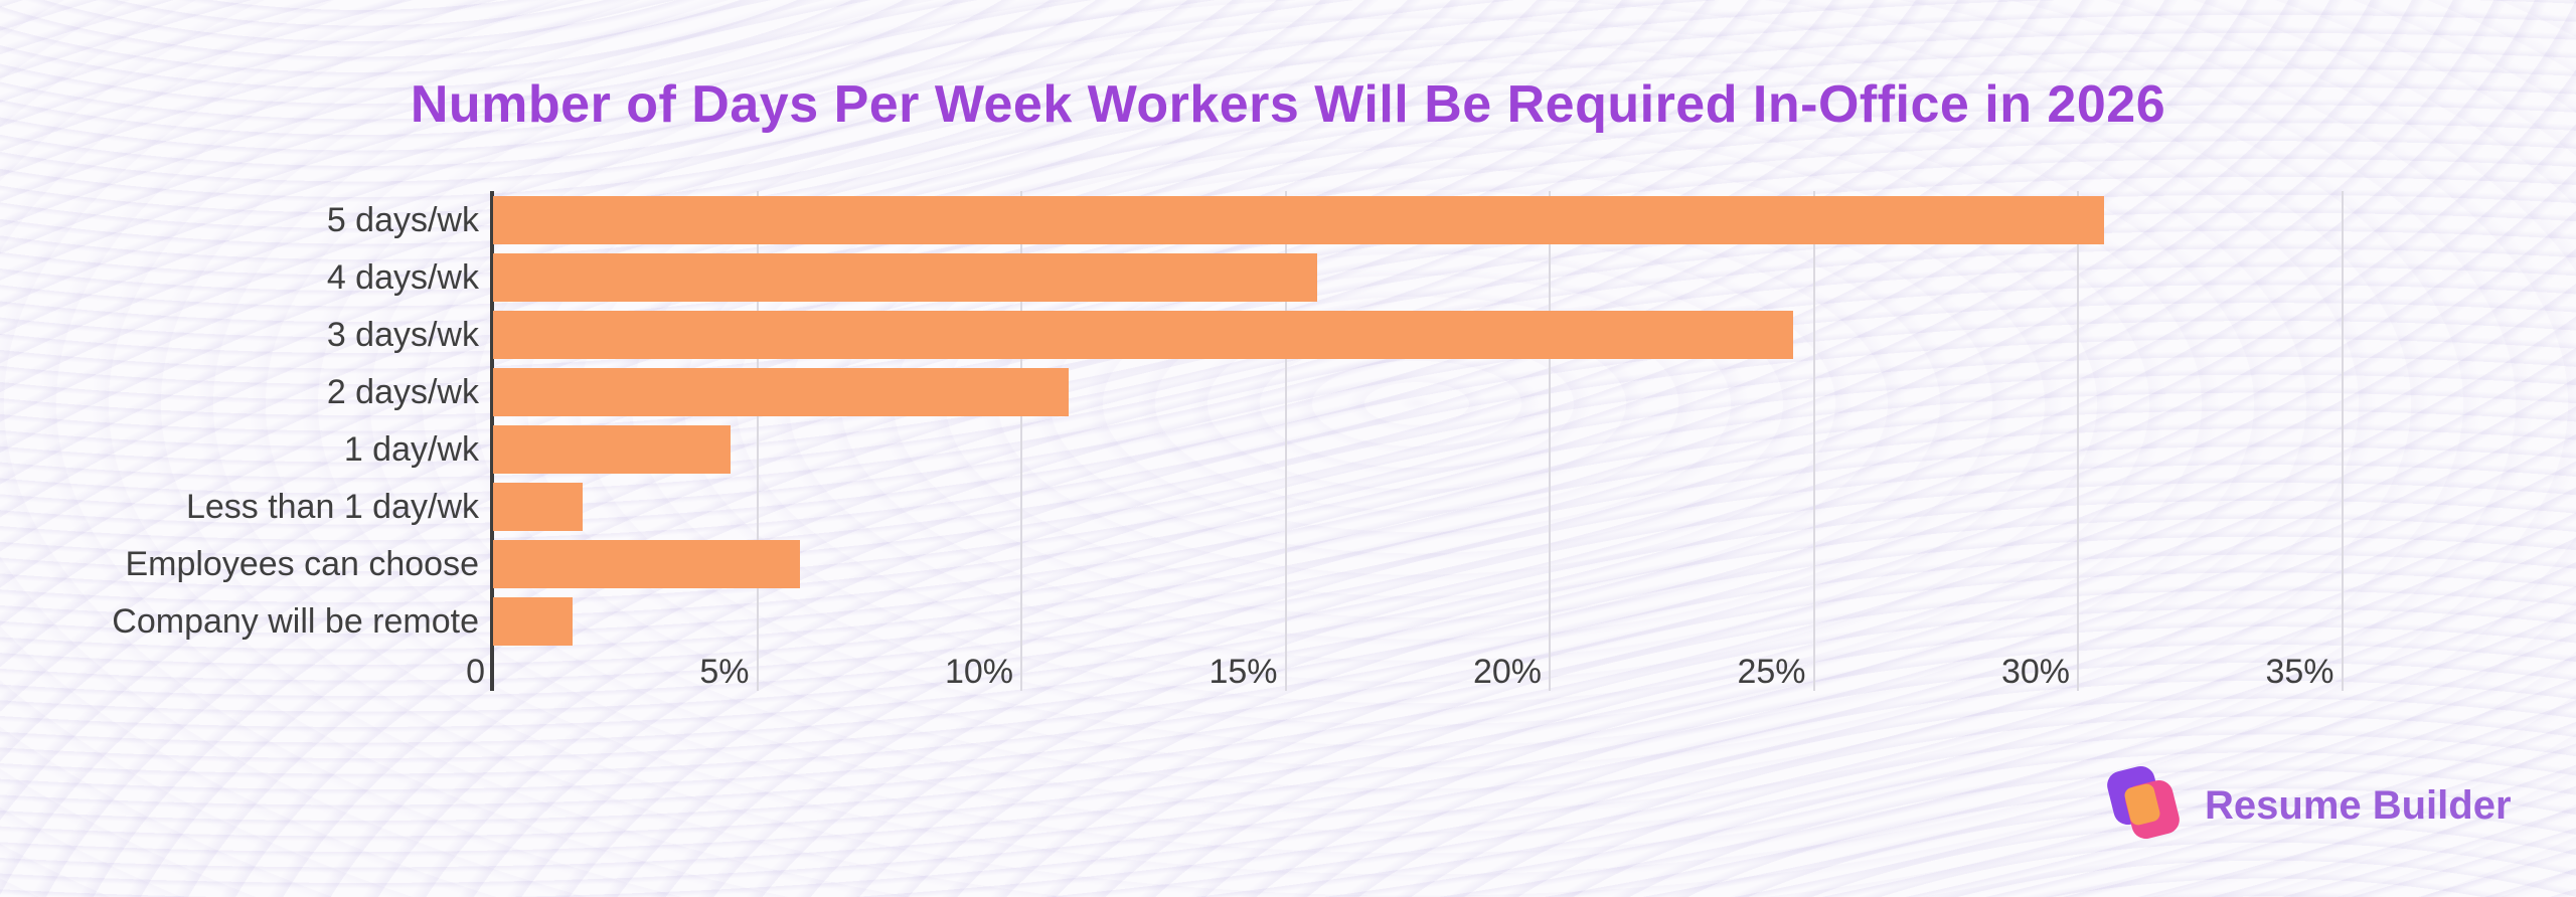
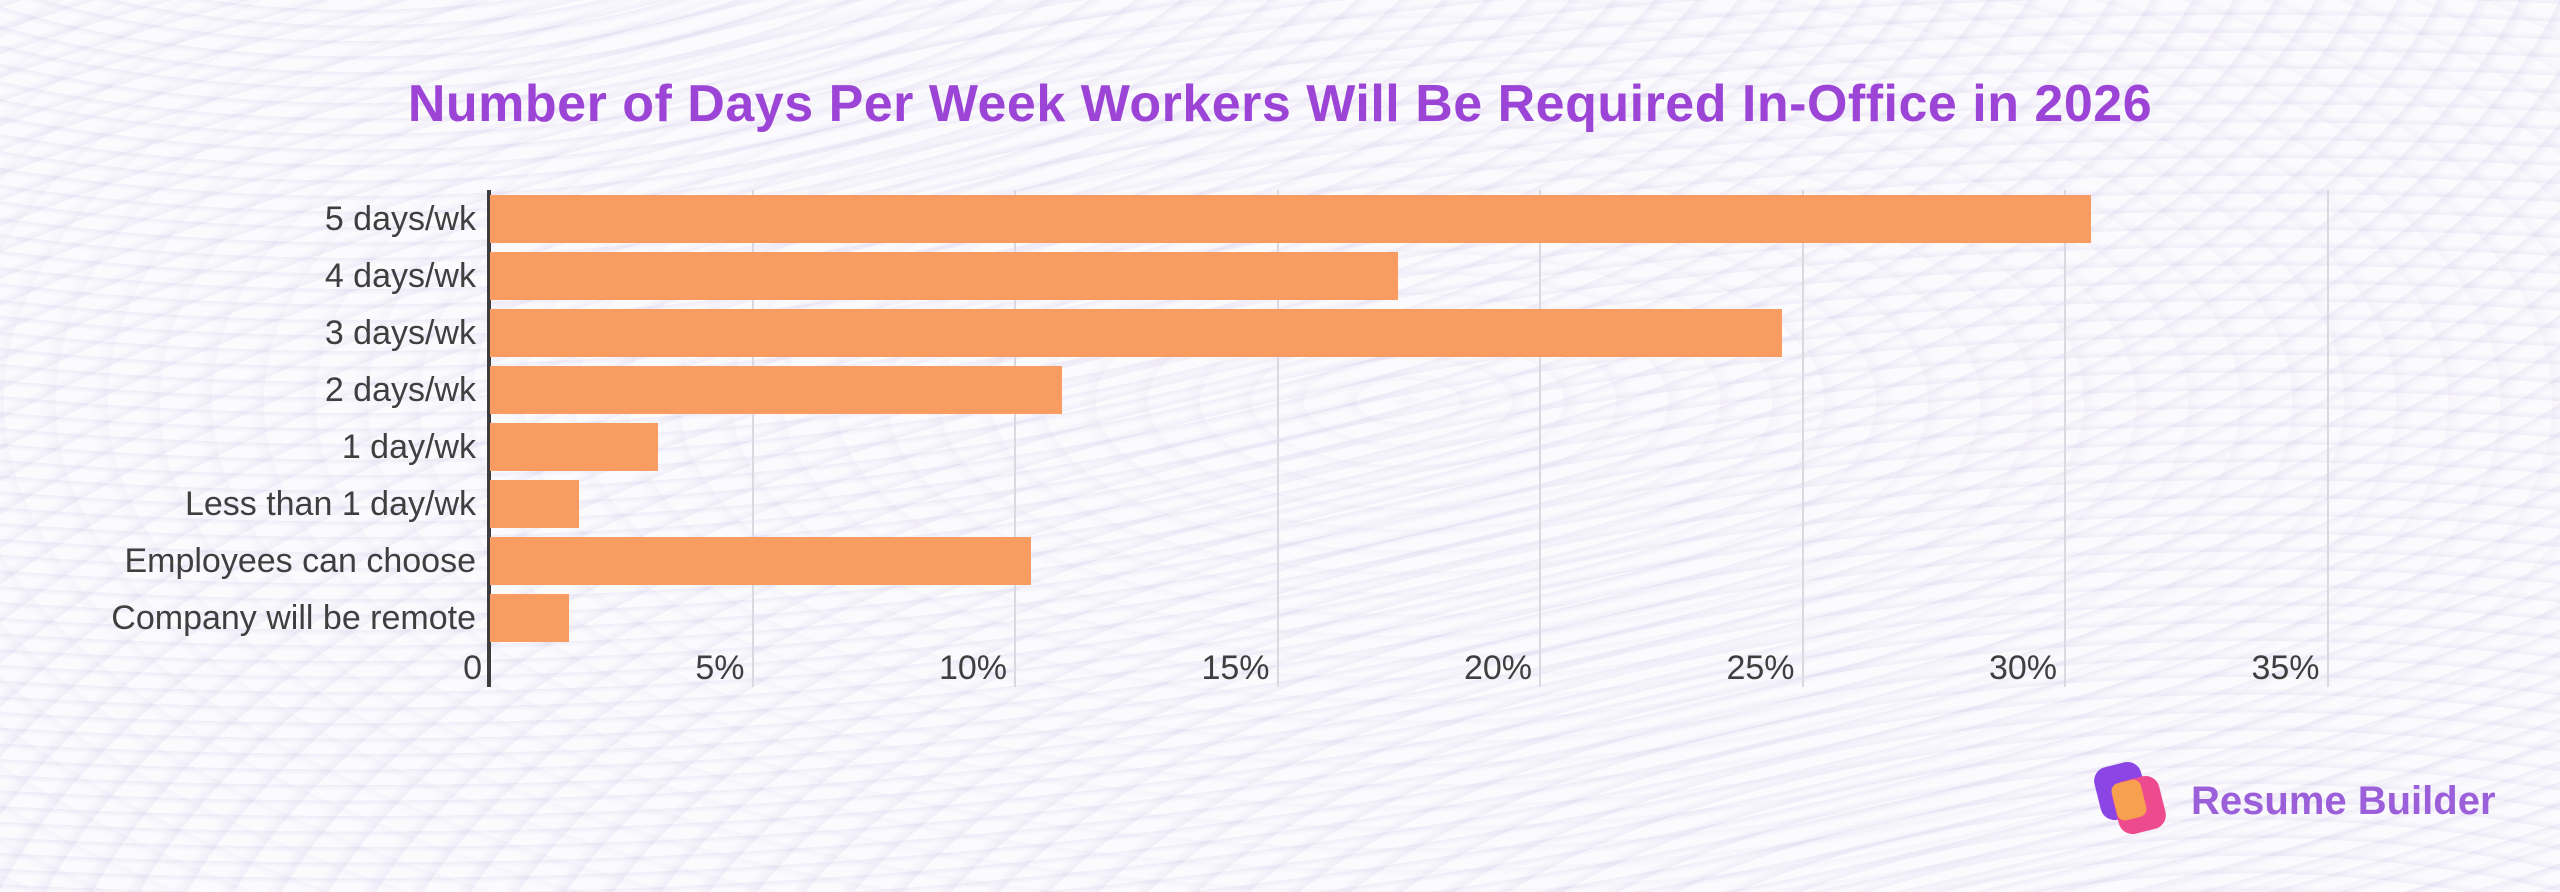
4 days/wk: 15.6% -> 17.3%
1 day/wk: 4.5% -> 3.2%
Employees can choose: 5.8% -> 10.3%
